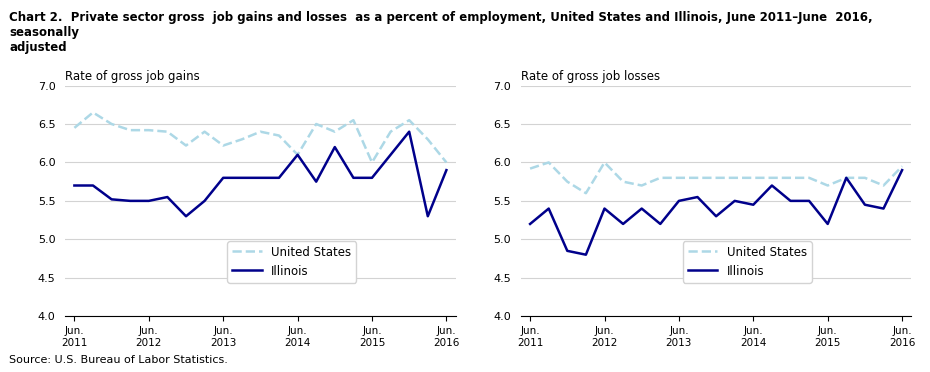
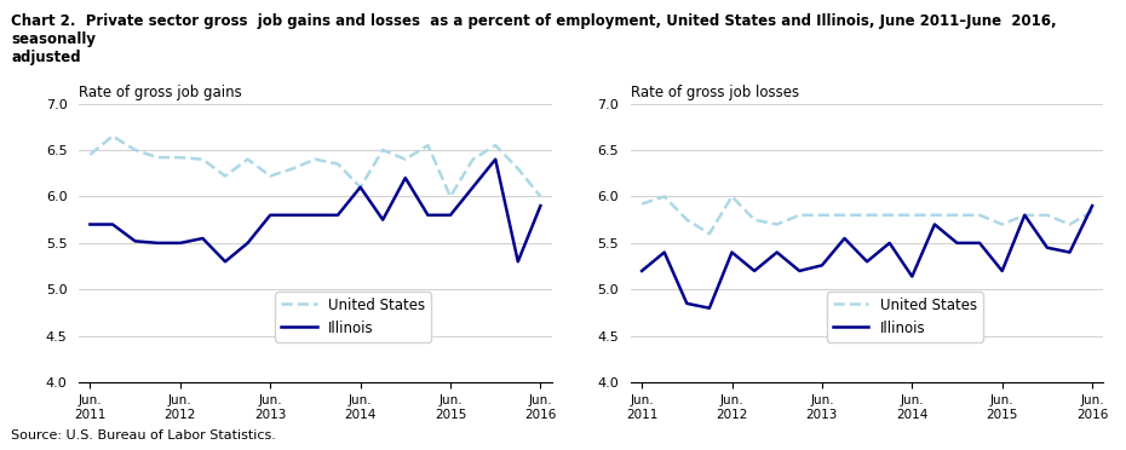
Rate of gross job losses/Illinois/Jun. 2013: 5.50 -> 5.26
Rate of gross job losses/Illinois/Jun. 2014: 5.45 -> 5.14
Rate of gross job losses/United States/Jun. 2016: 5.95 -> 5.84
